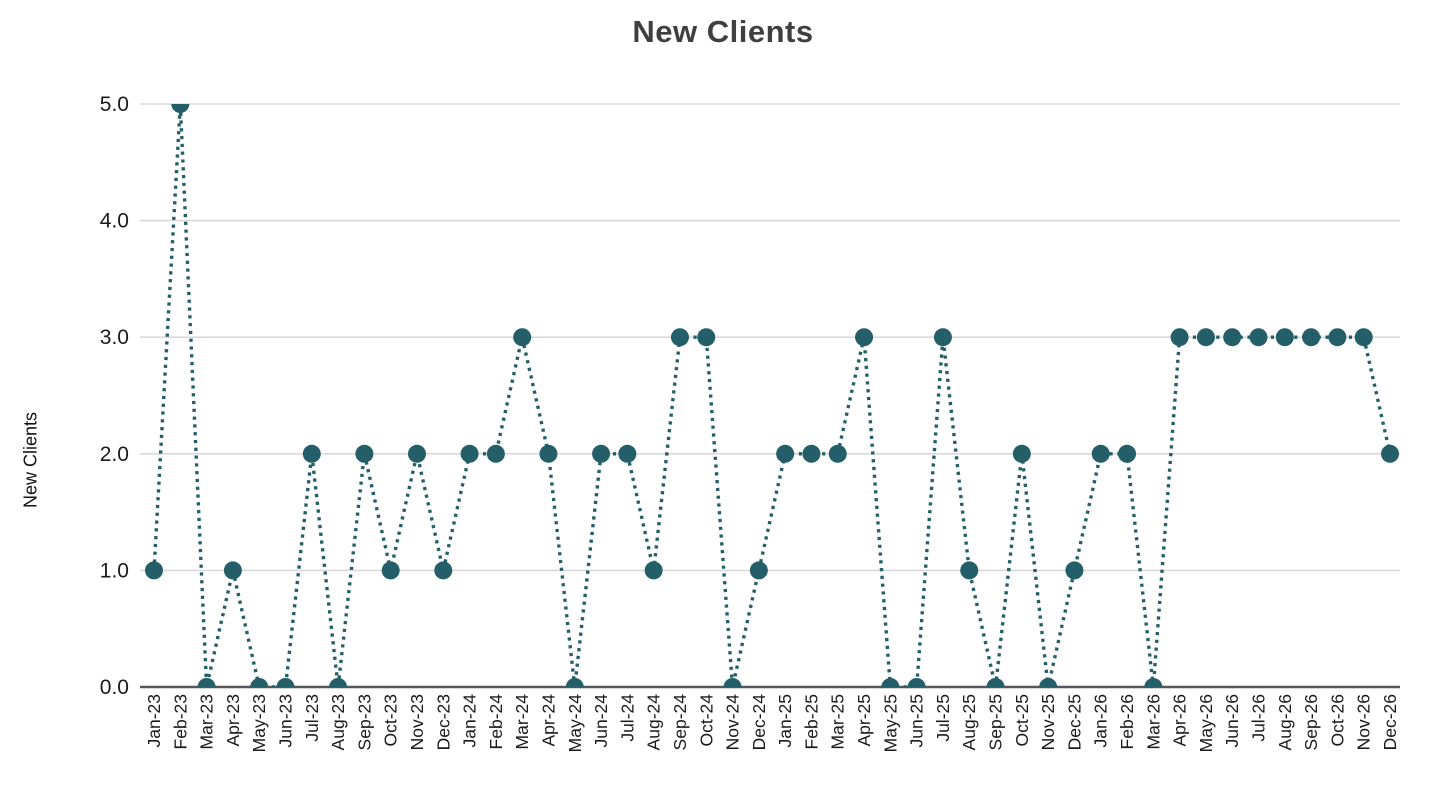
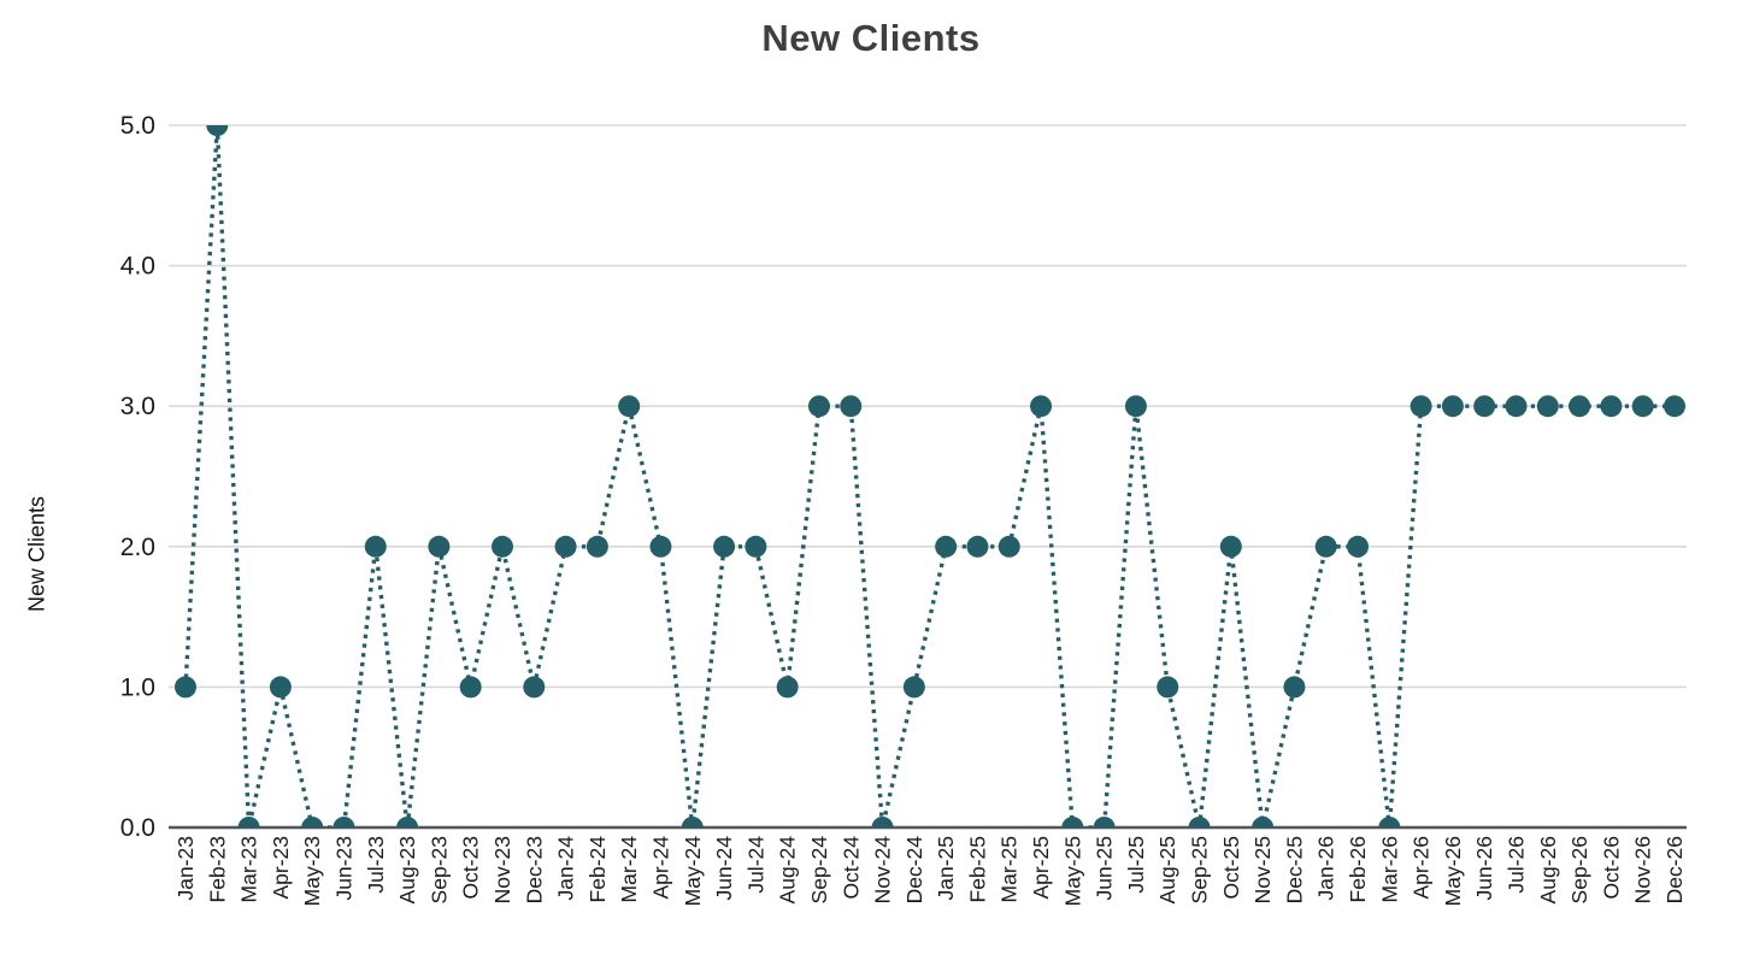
Dec-26: 2 -> 3
